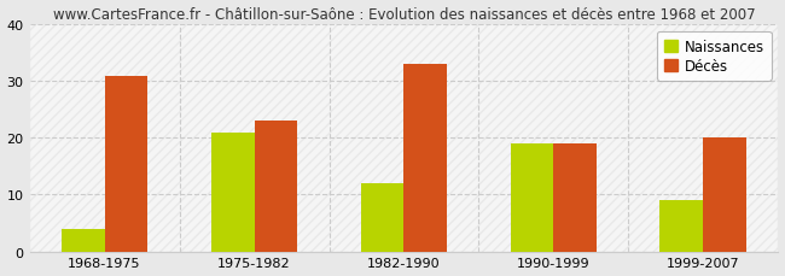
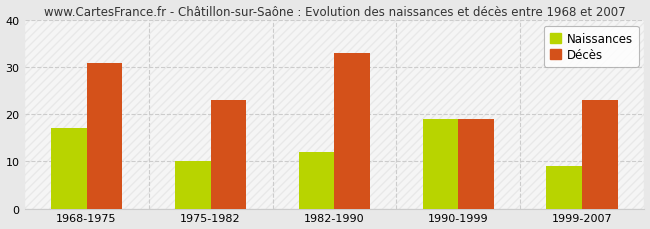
Naissances/1968-1975: 4 -> 17
Naissances/1975-1982: 21 -> 10
Décès/1999-2007: 20 -> 23
